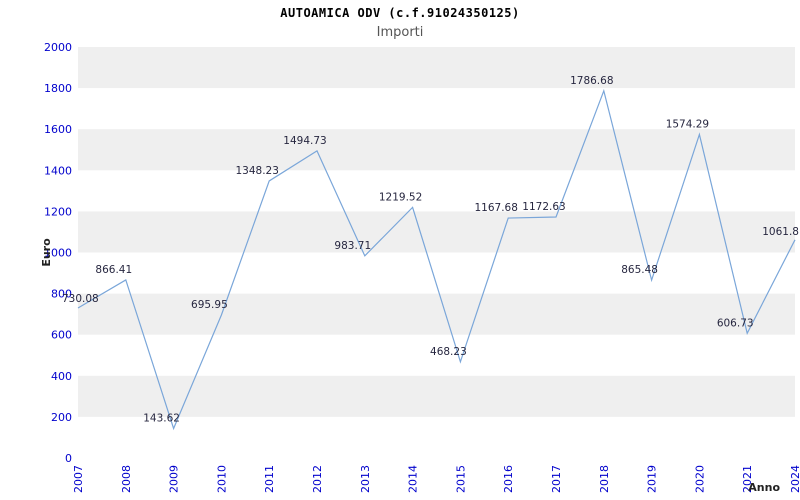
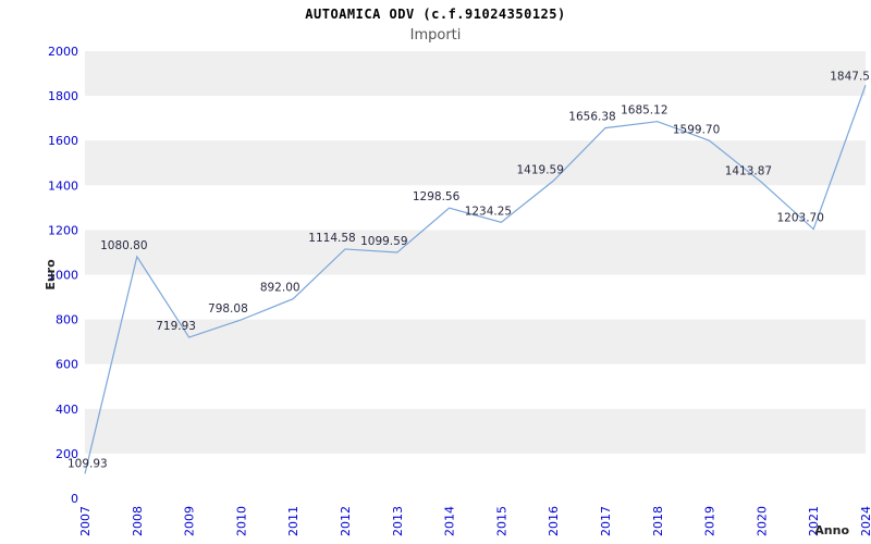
2007: 730.08 -> 109.93
2008: 866.41 -> 1080.80
2009: 143.62 -> 719.93
2010: 695.95 -> 798.08
2011: 1348.23 -> 892.00
2012: 1494.73 -> 1114.58
2013: 983.71 -> 1099.59
2014: 1219.52 -> 1298.56
2015: 468.23 -> 1234.25
2016: 1167.68 -> 1419.59
2017: 1172.63 -> 1656.38
2018: 1786.68 -> 1685.12
2019: 865.48 -> 1599.70
2020: 1574.29 -> 1413.87
2021: 606.73 -> 1203.70
2024: 1061.8 -> 1847.5
